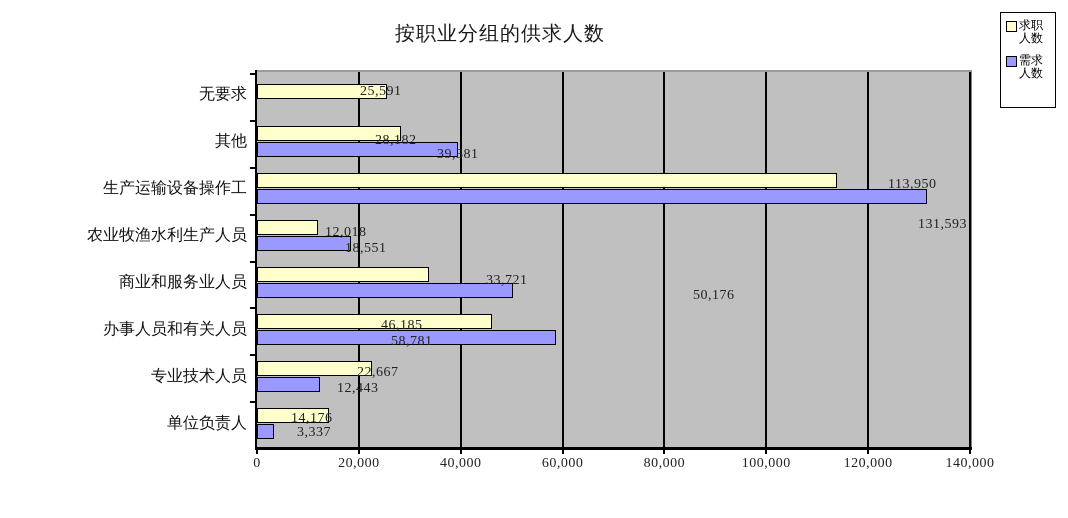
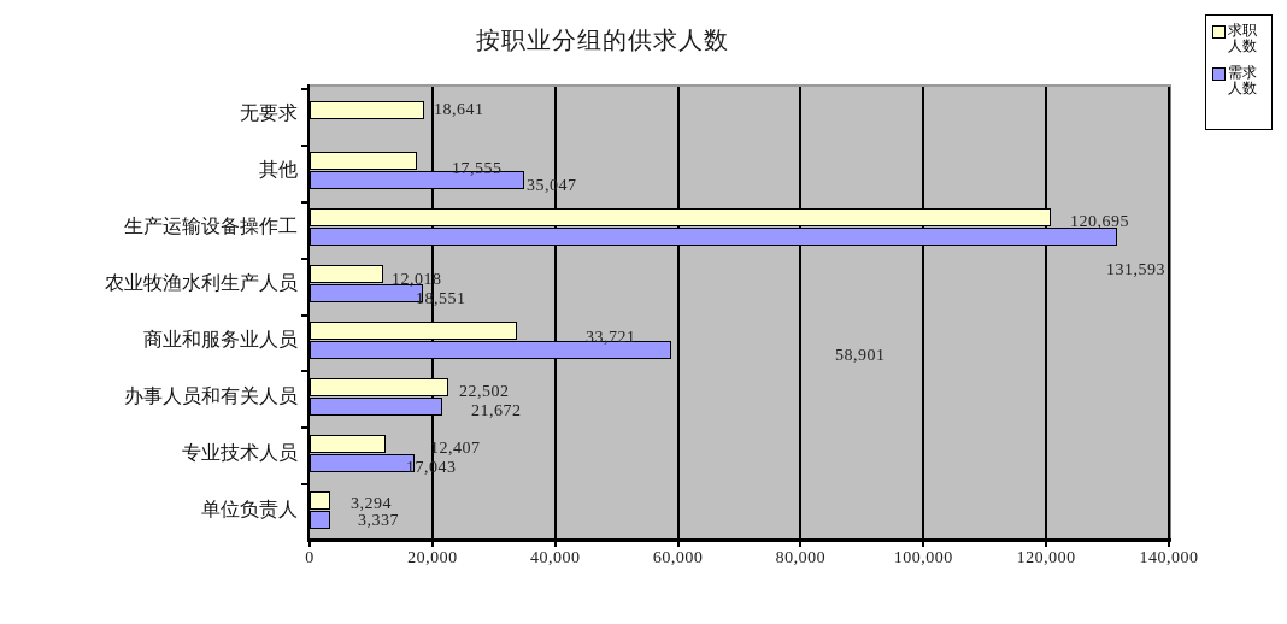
求职人数/无要求: 25,591 -> 18,641
求职人数/其他: 28,182 -> 17,555
需求人数/其他: 39,381 -> 35,047
求职人数/生产运输设备操作工: 113,950 -> 120,695
需求人数/商业和服务业人员: 50,176 -> 58,901
求职人数/办事人员和有关人员: 46,185 -> 22,502
需求人数/办事人员和有关人员: 58,781 -> 21,672
求职人数/专业技术人员: 22,667 -> 12,407
需求人数/专业技术人员: 12,443 -> 17,043
求职人数/单位负责人: 14,176 -> 3,294
